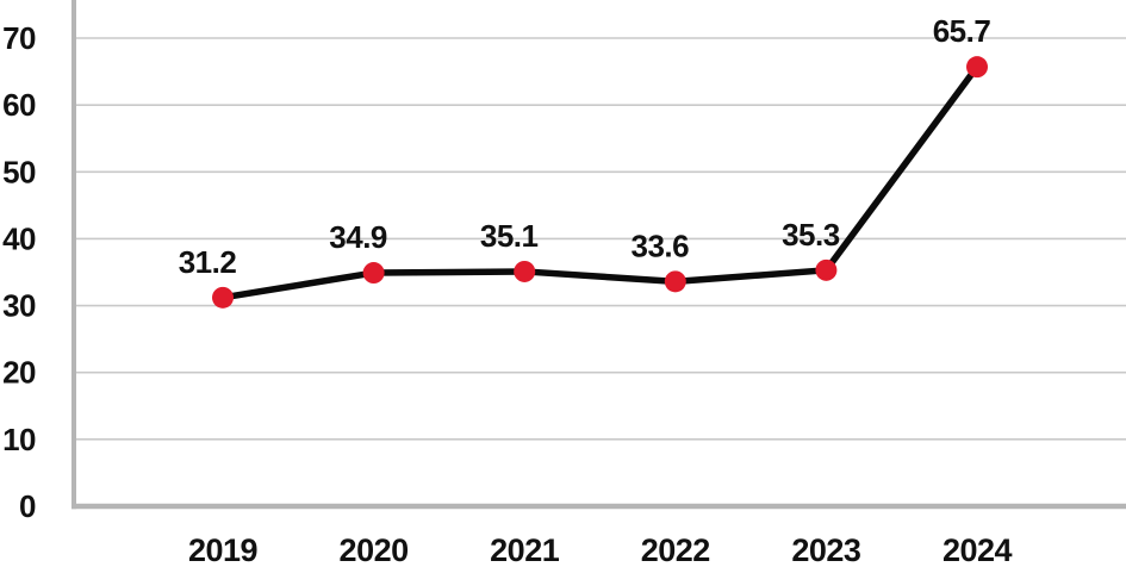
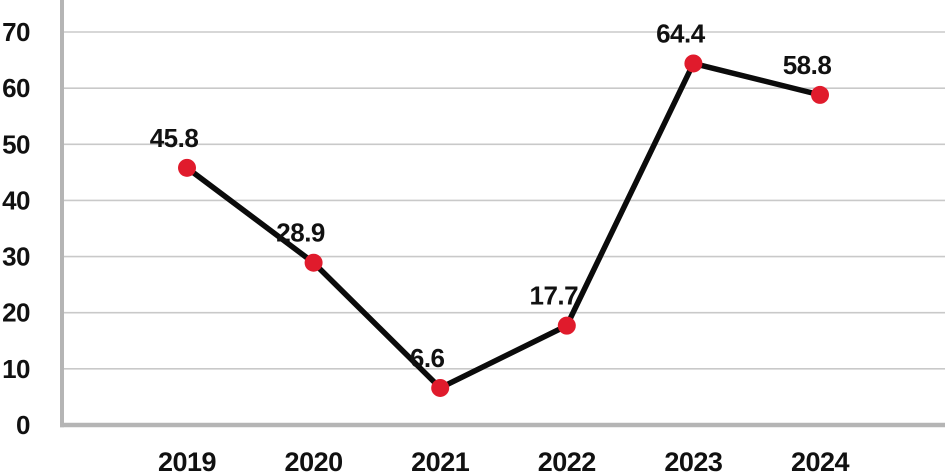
2019: 31.2 -> 45.8
2020: 34.9 -> 28.9
2021: 35.1 -> 6.6
2022: 33.6 -> 17.7
2023: 35.3 -> 64.4
2024: 65.7 -> 58.8
